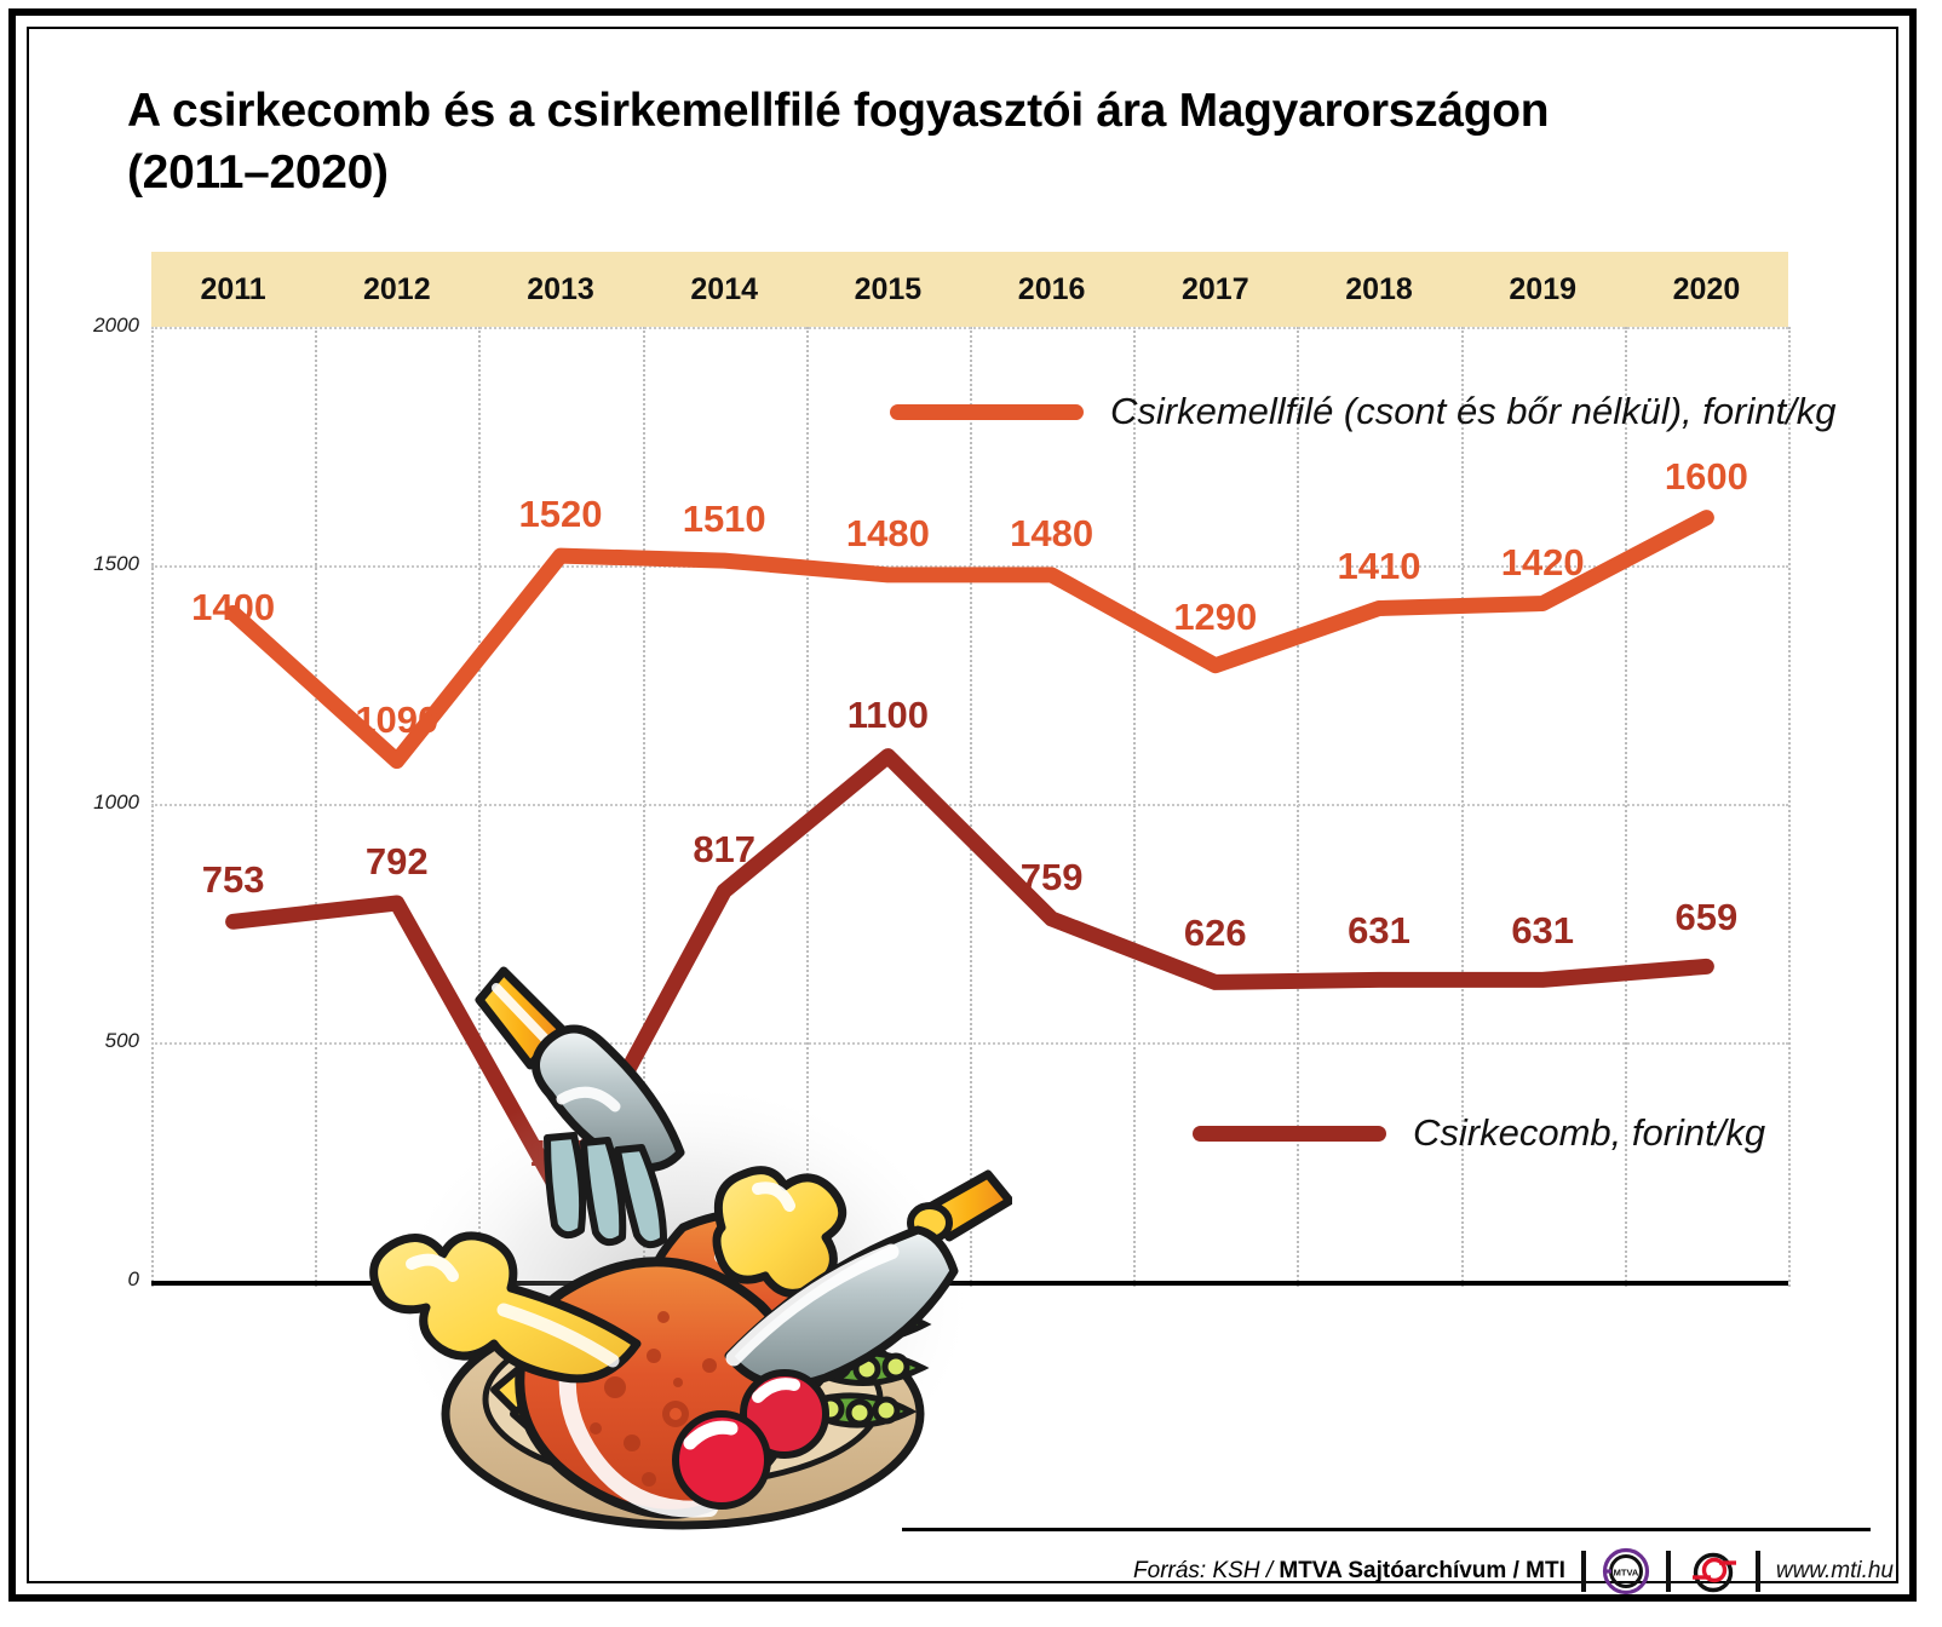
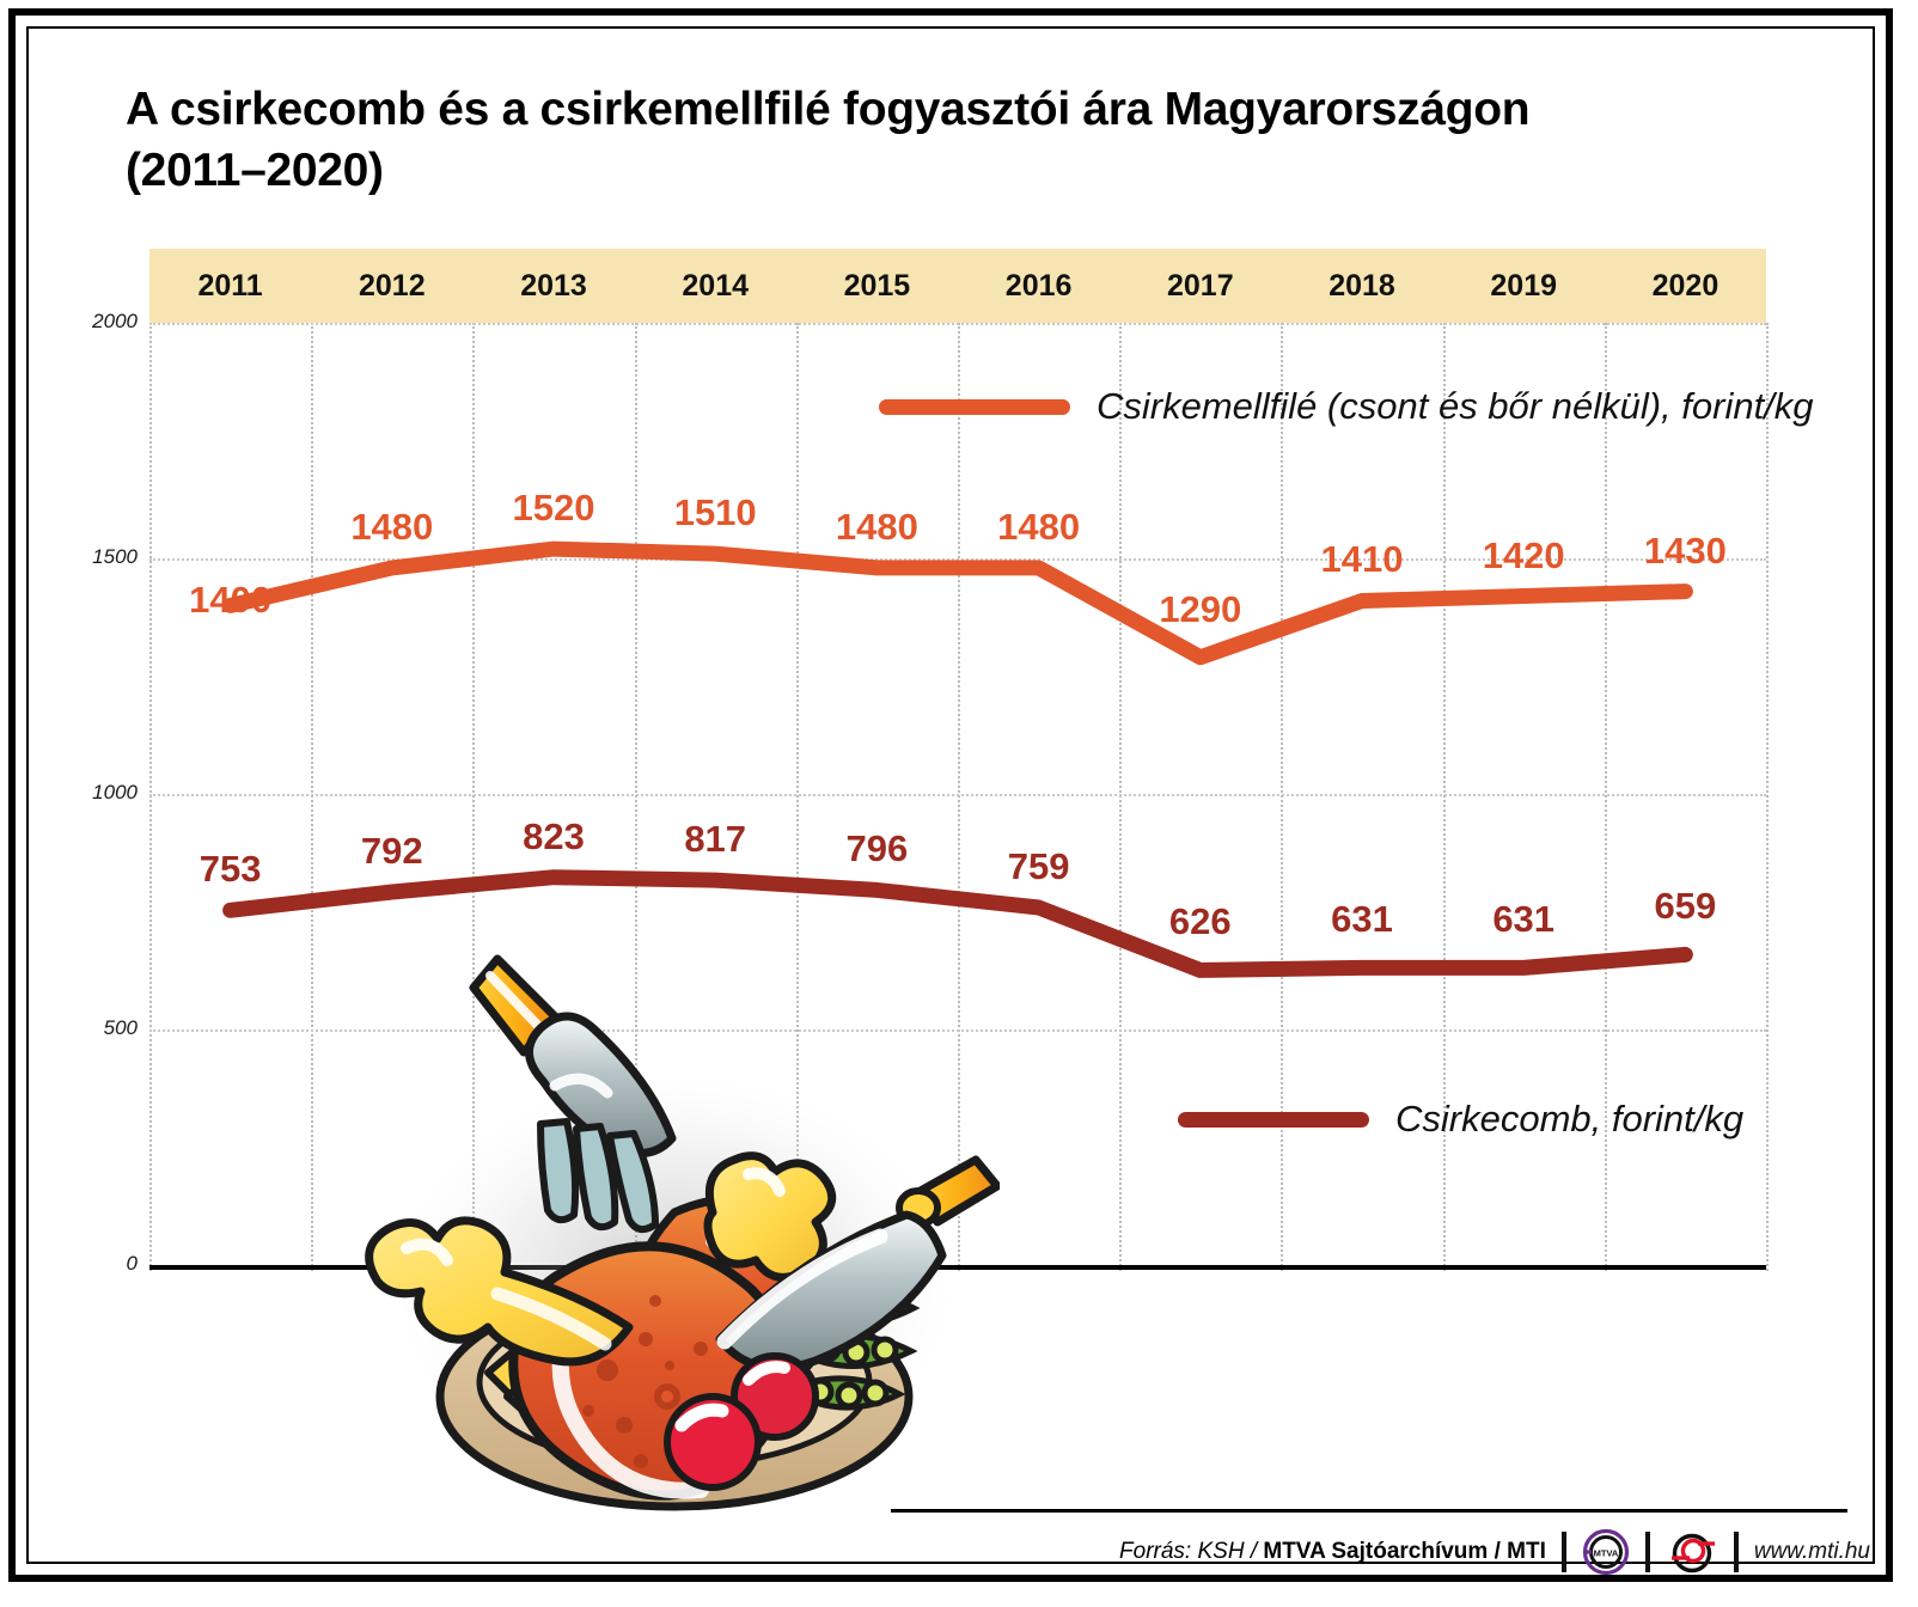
Csirkemellfilé (csont és bőr nélkül), forint/kg/2012: 1090 -> 1480
Csirkecomb, forint/kg/2013: 180 -> 823
Csirkecomb, forint/kg/2015: 1100 -> 796
Csirkemellfilé (csont és bőr nélkül), forint/kg/2020: 1600 -> 1430
